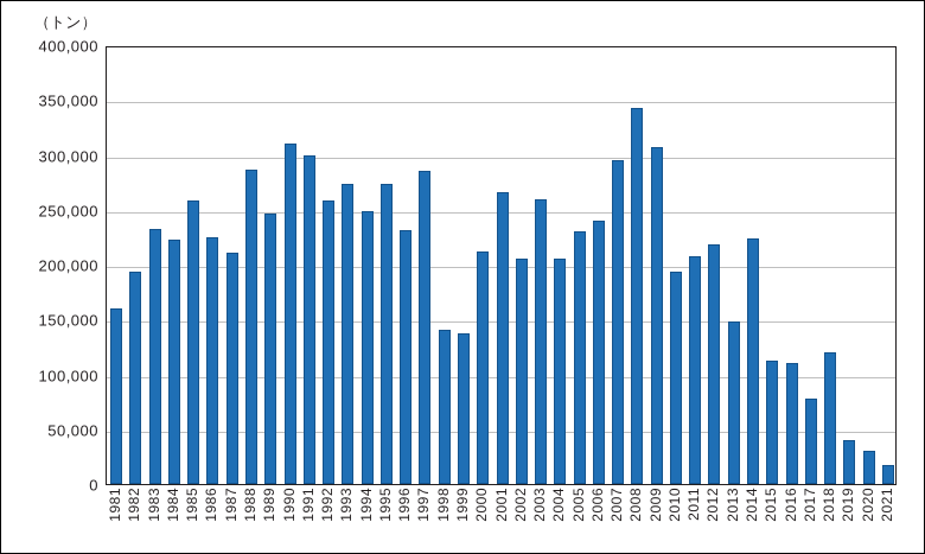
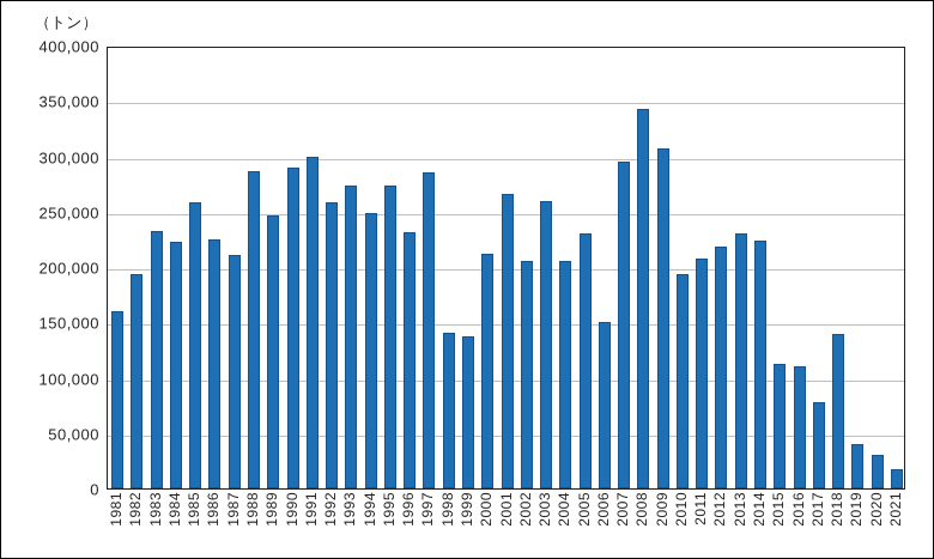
1990: 310000 -> 290000
2006: 240000 -> 150000
2013: 150000 -> 230000
2018: 120000 -> 140000
